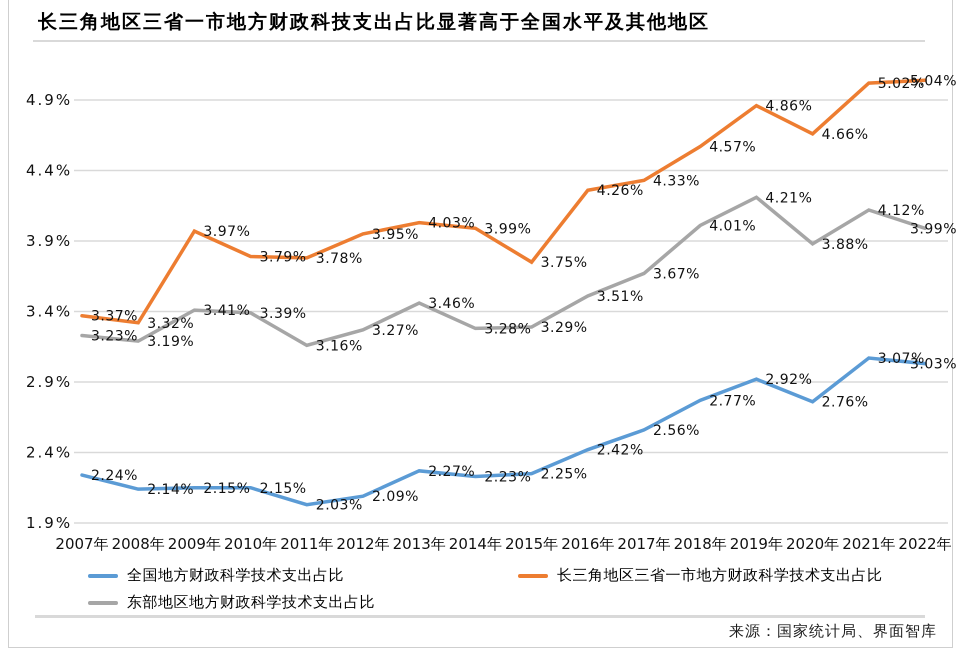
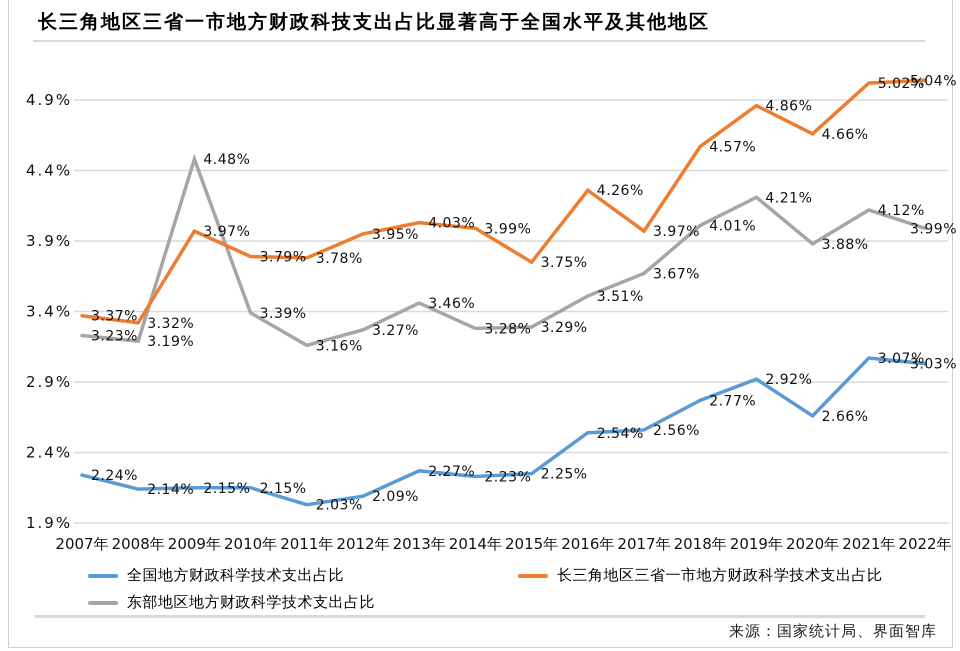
东部地区地方财政科学技术支出占比/2009年: 3.41% -> 4.48%
全国地方财政科学技术支出占比/2016年: 2.42% -> 2.54%
长三角地区三省一市地方财政科学技术支出占比/2017年: 4.33% -> 3.97%
全国地方财政科学技术支出占比/2020年: 2.76% -> 2.66%
